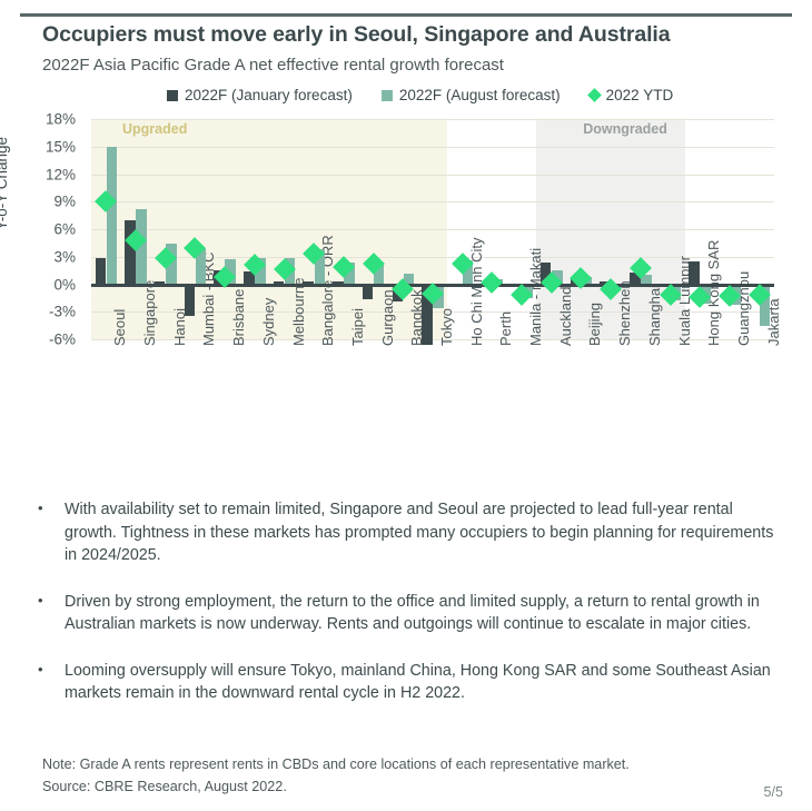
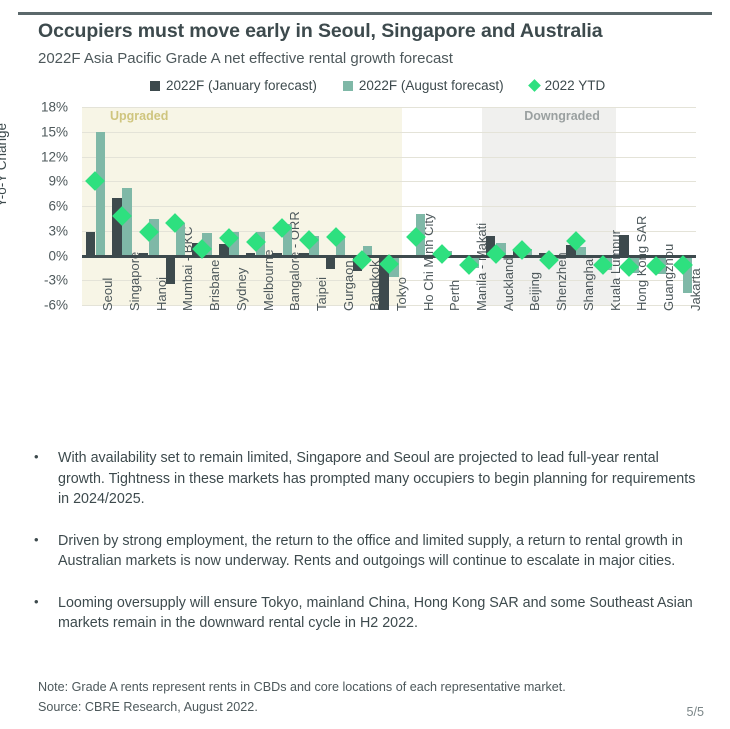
2022F (August forecast)/Ho Chi Minh City: 3% -> 5%
